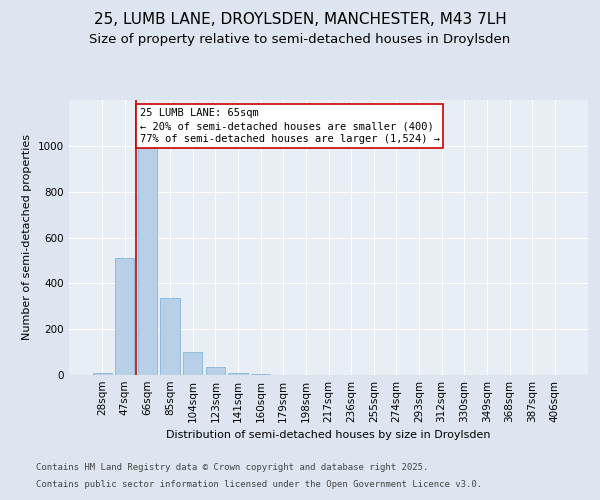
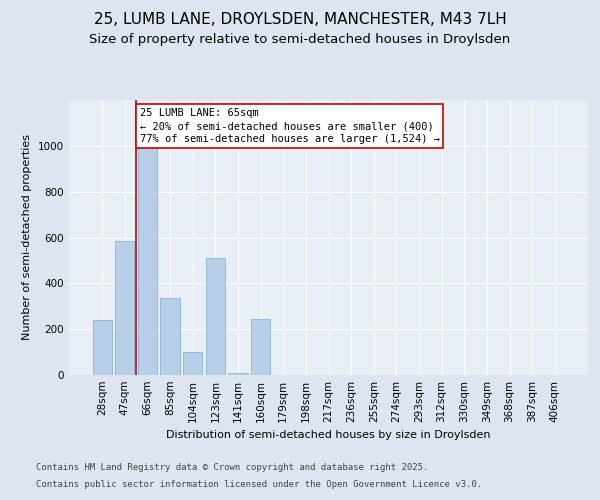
28sqm: 10 -> 240
47sqm: 510 -> 585
123sqm: 35 -> 510
160sqm: 5 -> 245
